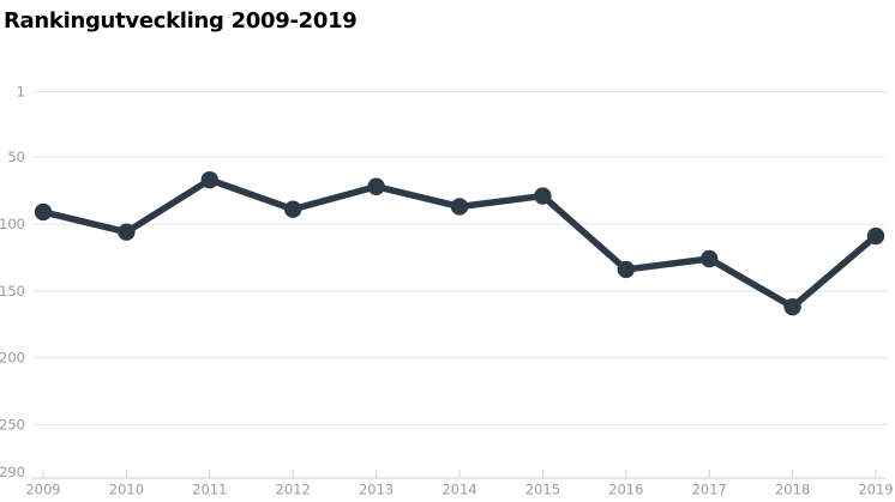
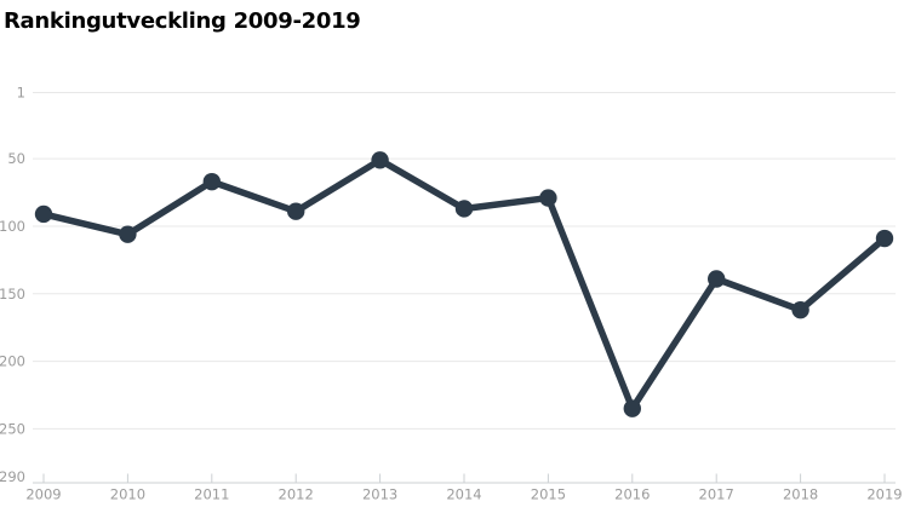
2013: 72 -> 51
2016: 134 -> 235
2017: 126 -> 139
